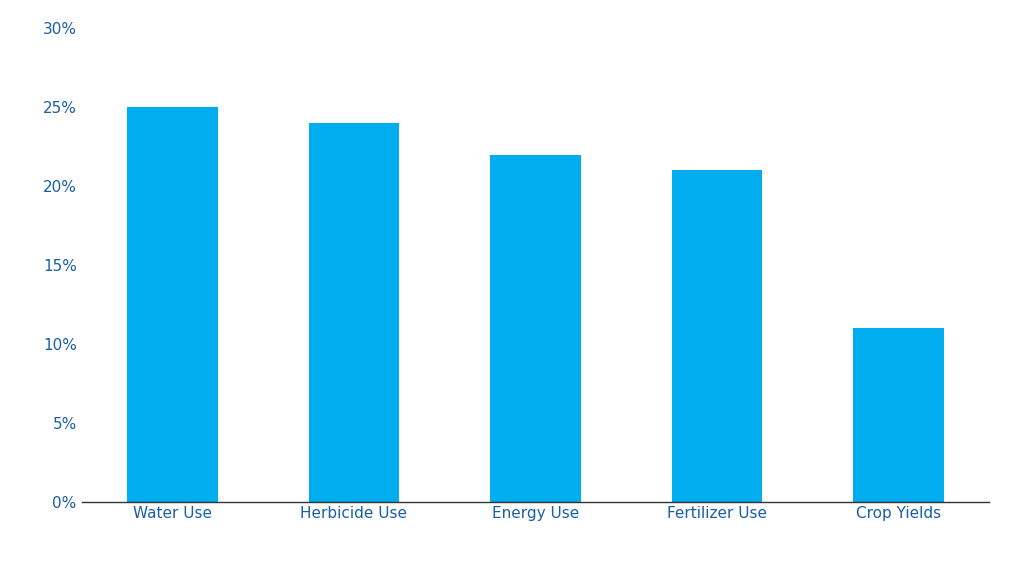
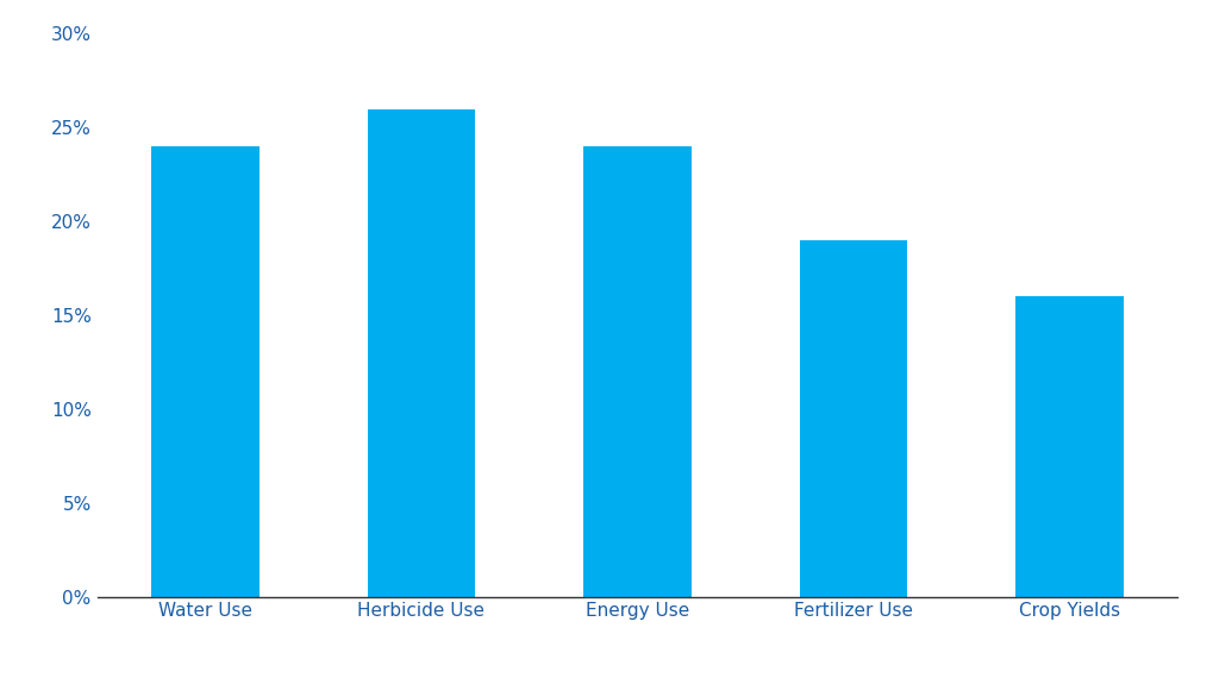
Water Use: 25% -> 24%
Herbicide Use: 24% -> 26%
Energy Use: 22% -> 24%
Fertilizer Use: 21% -> 19%
Crop Yields: 11% -> 16%
